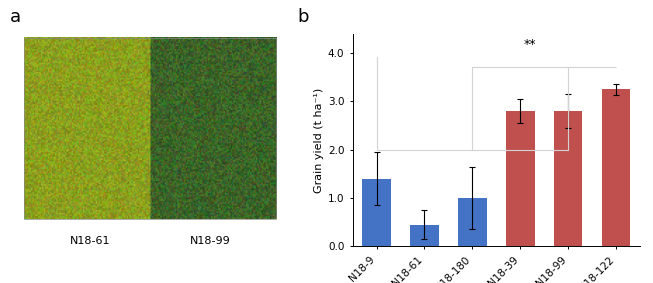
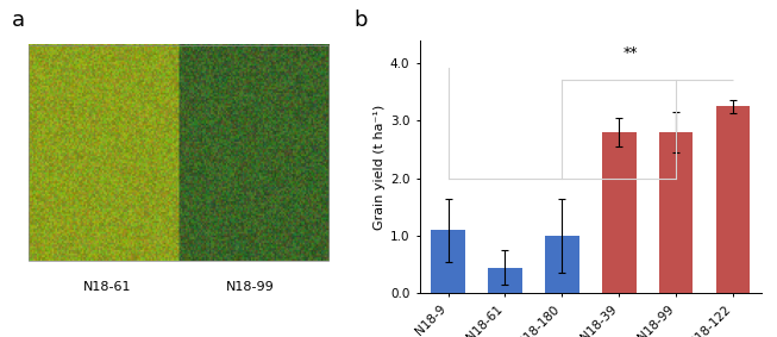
N18-9: 1.40 -> 1.10
